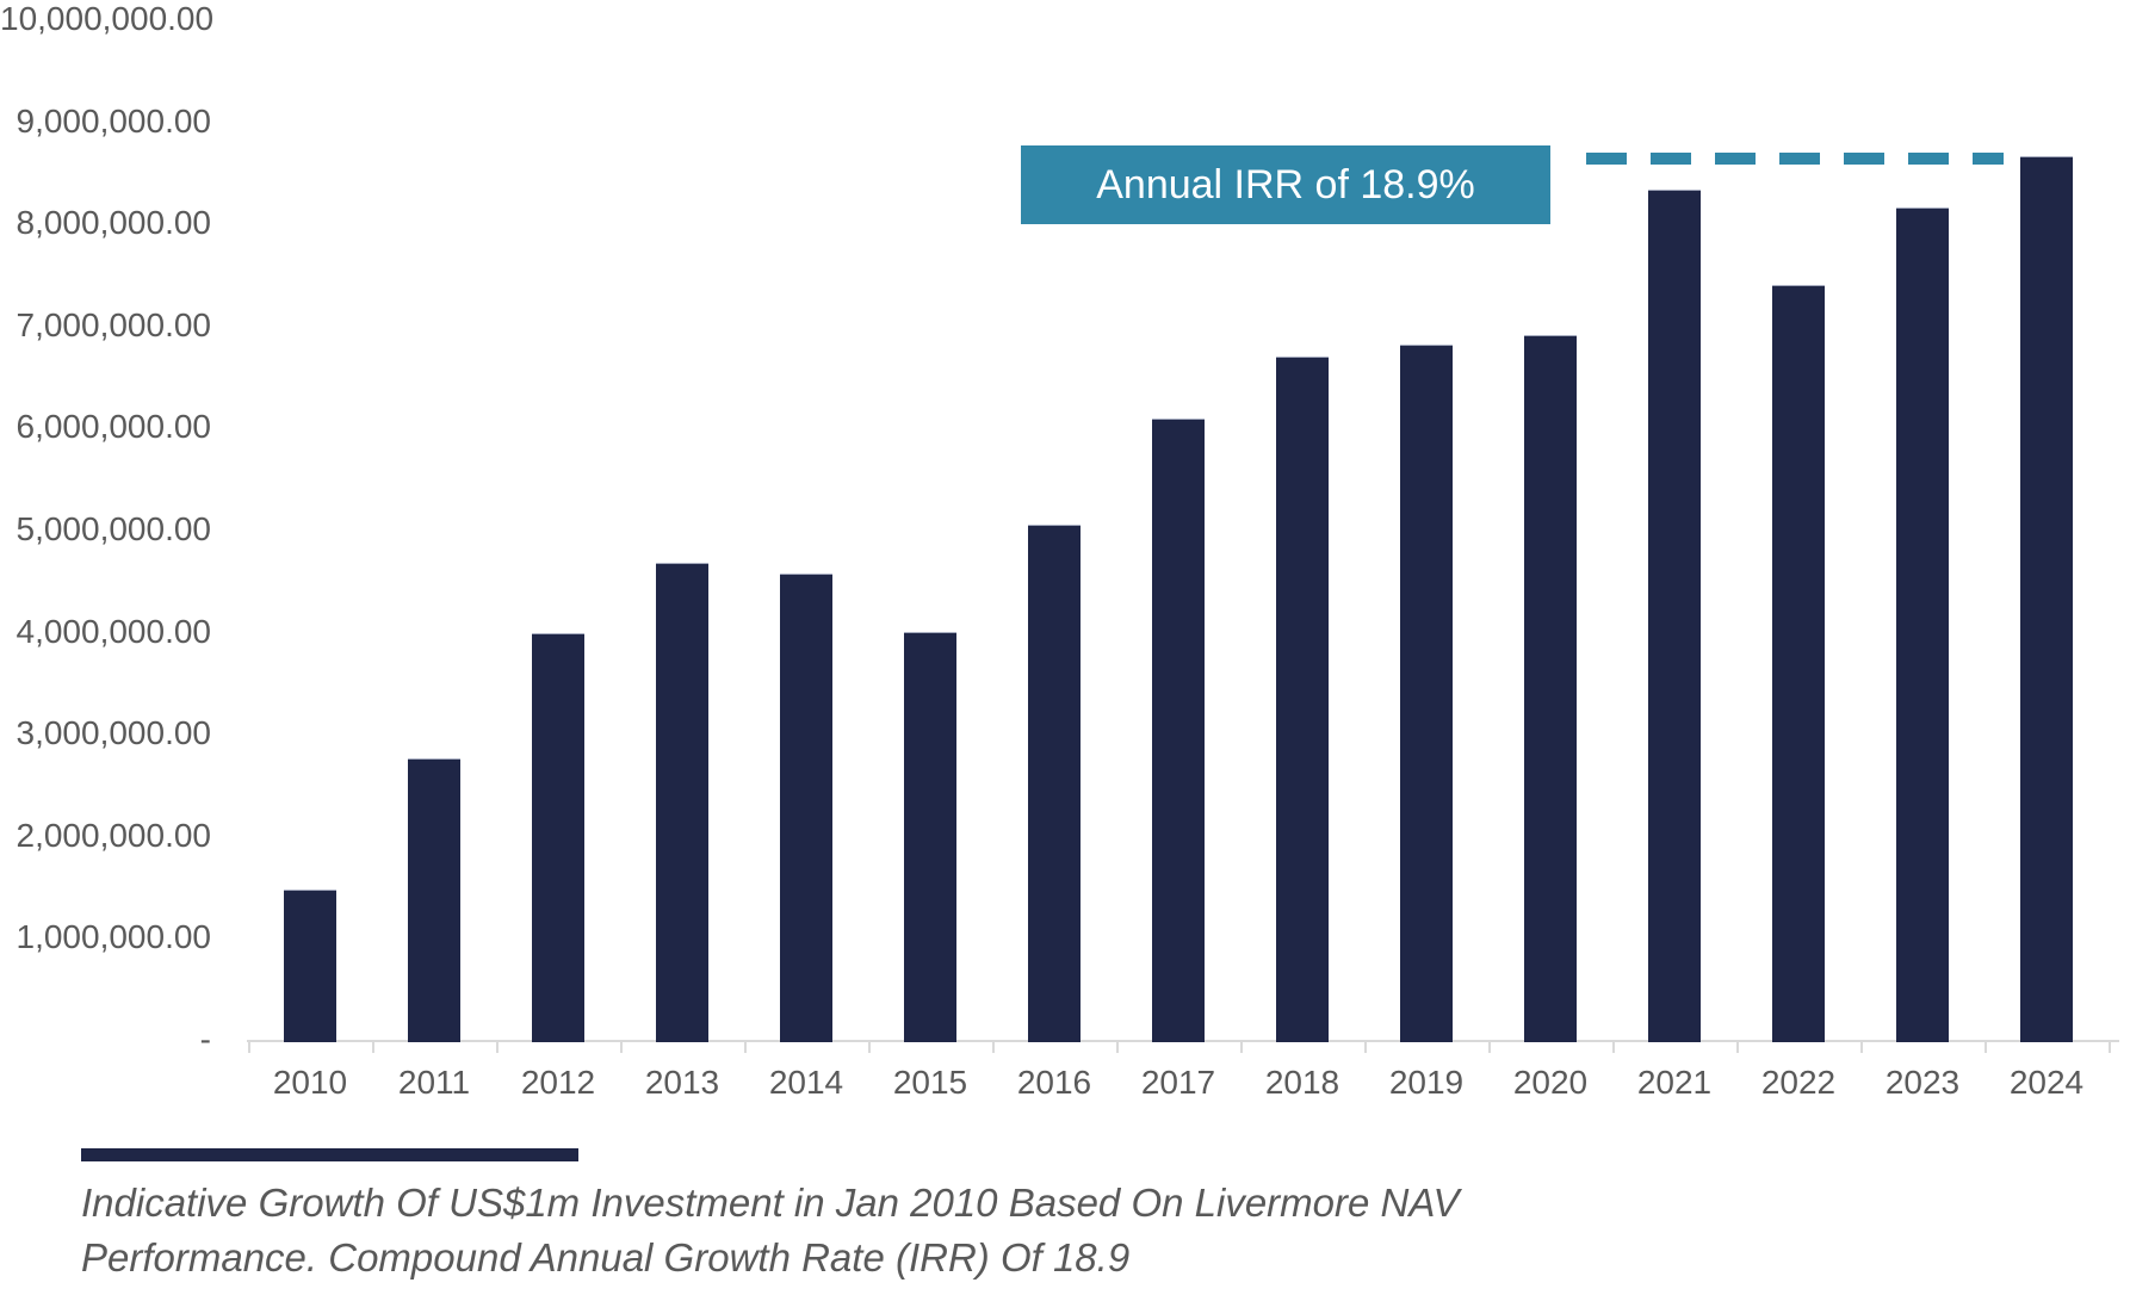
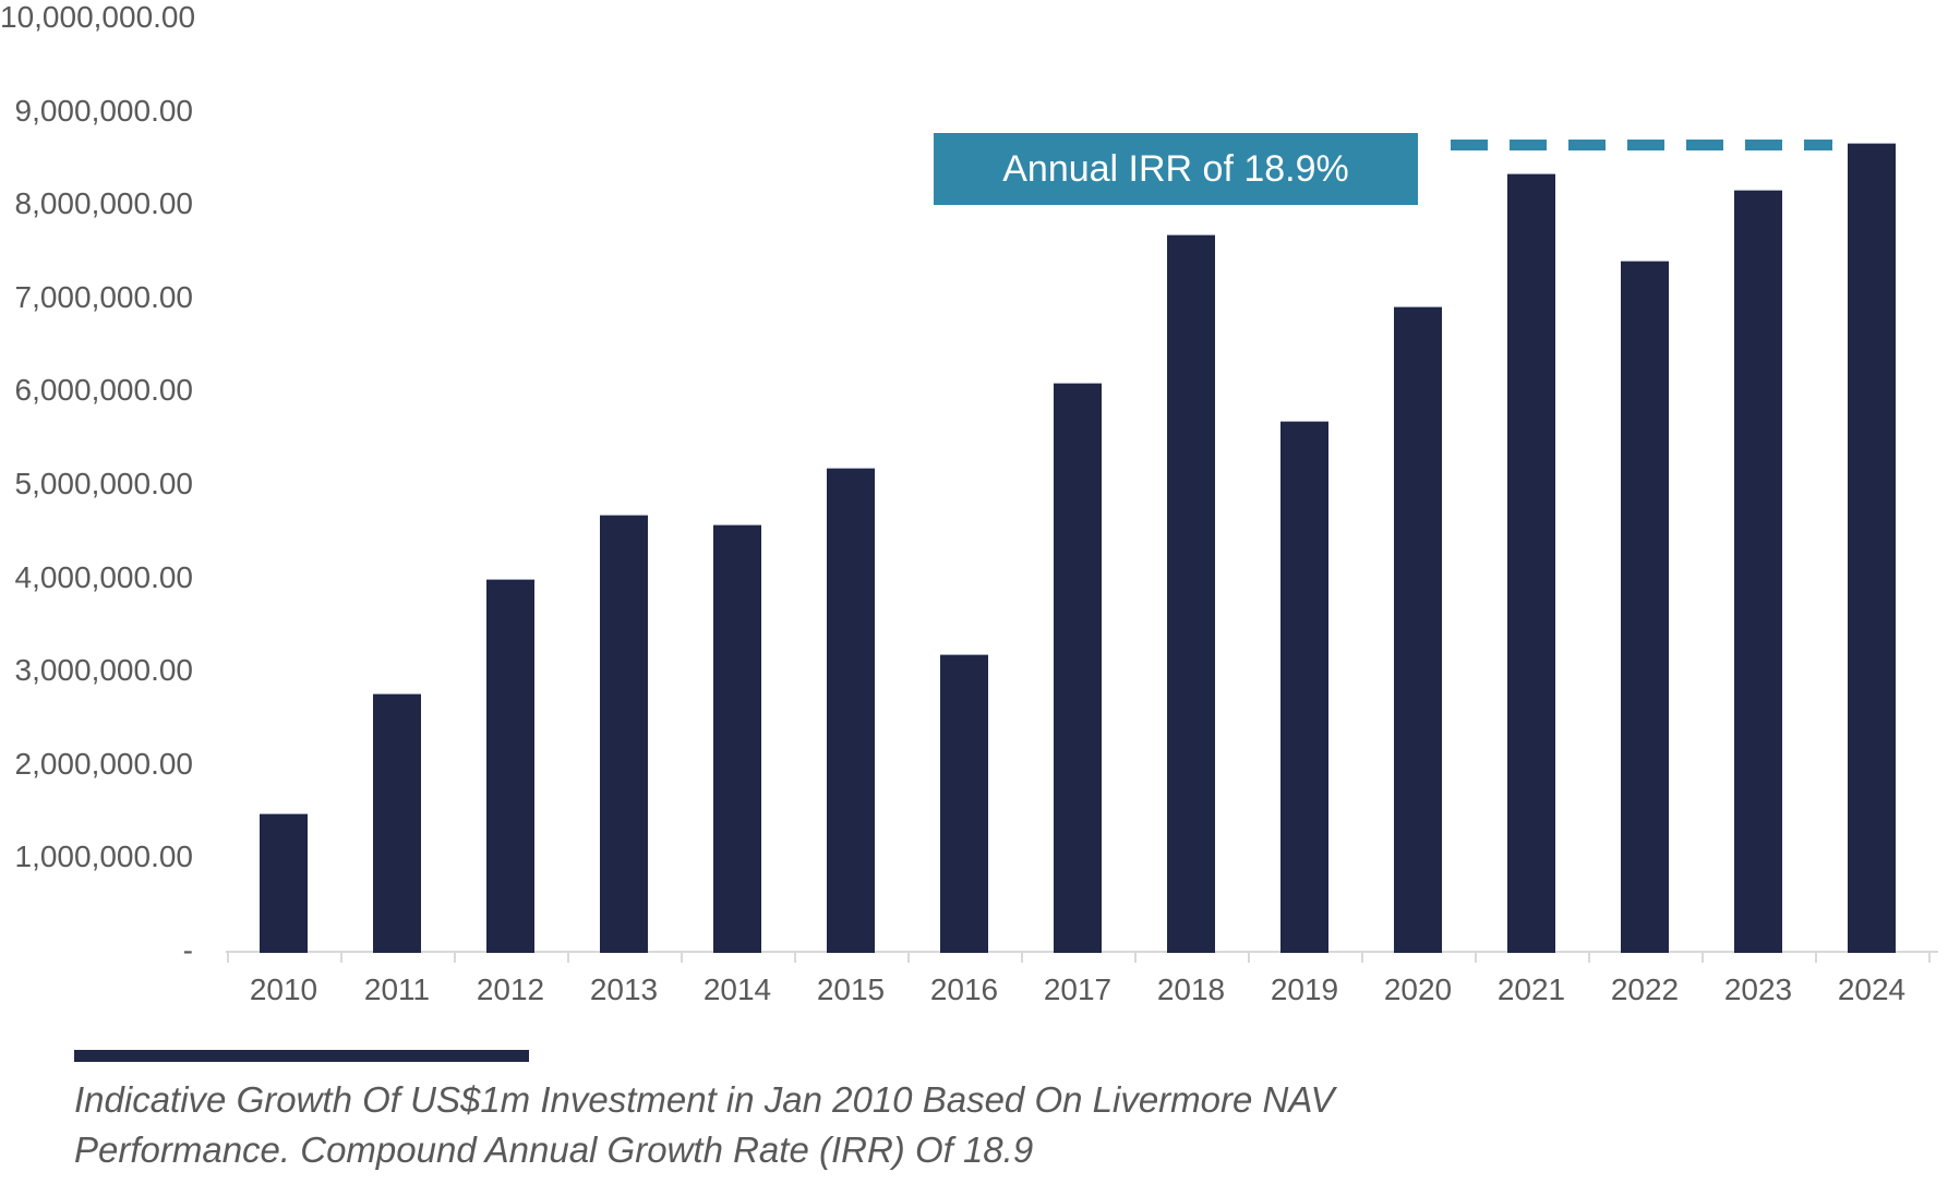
2015: 4000000 -> 5200000
2016: 5100000 -> 3200000
2018: 6700000 -> 7700000
2019: 6800000 -> 5700000
